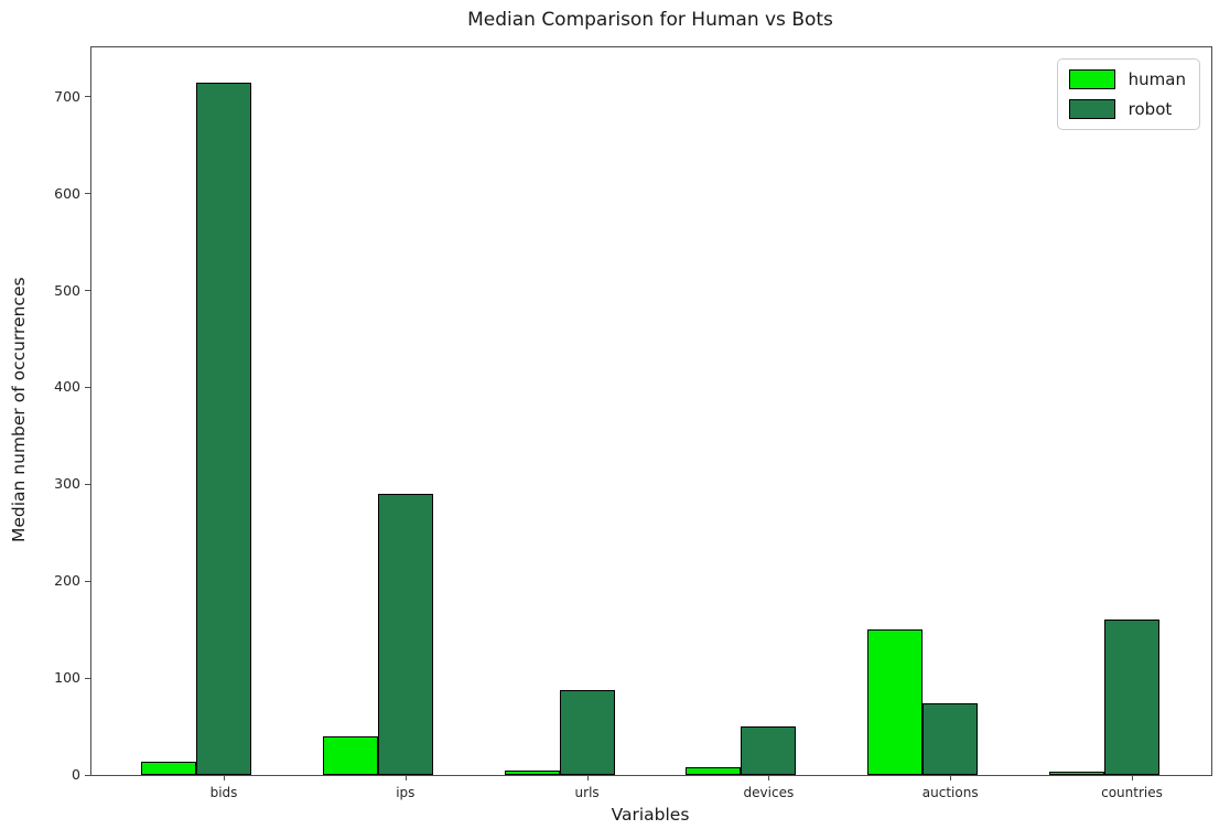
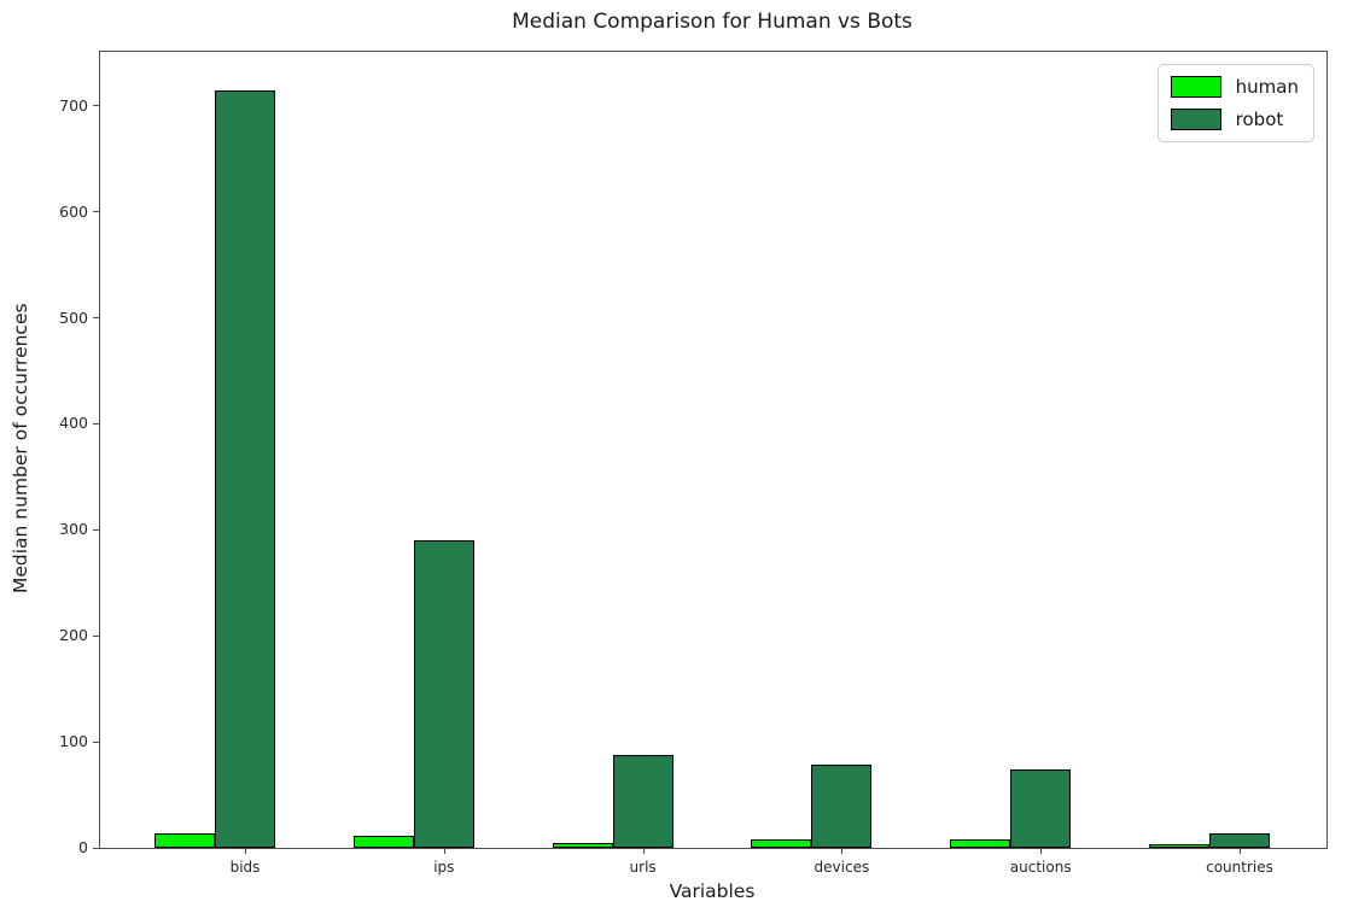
human/ips: 40 -> 10
robot/devices: 50 -> 80
human/auctions: 150 -> 10
robot/countries: 160 -> 10
